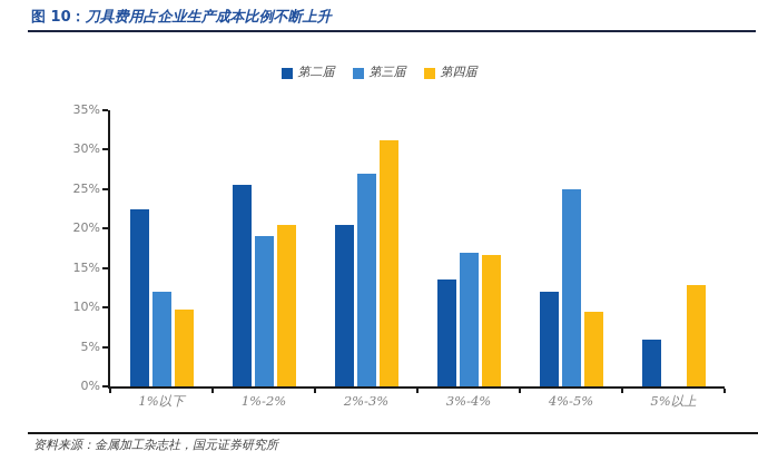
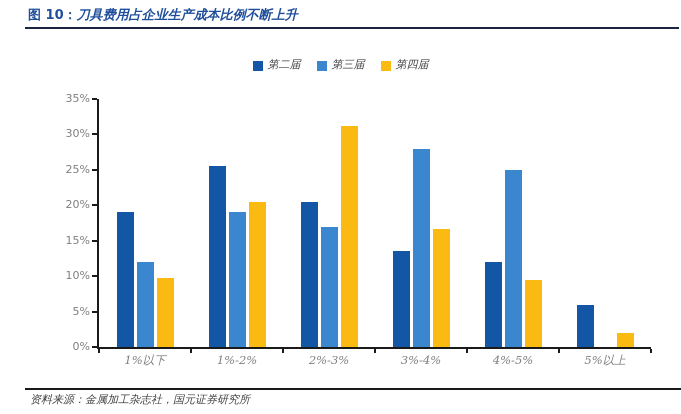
第二届/1%以下: 22% -> 19%
第三届/2%-3%: 27% -> 17%
第三届/3%-4%: 17% -> 28%
第四届/5%以上: 13% -> 2%
